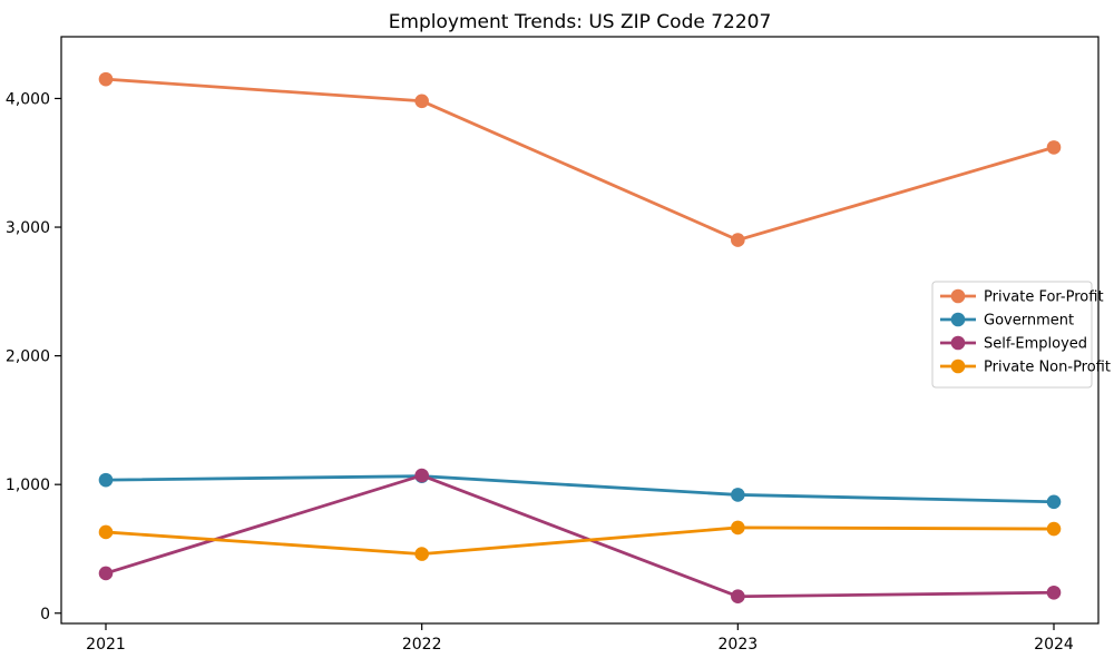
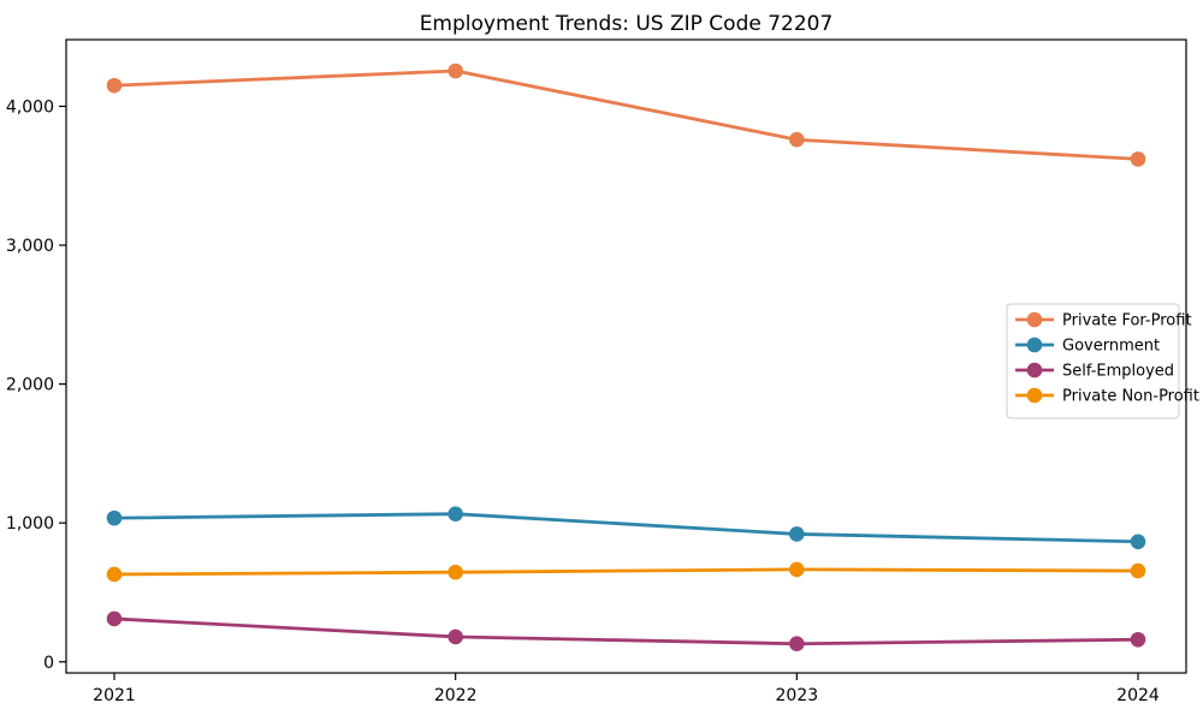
Private For-Profit/2022: 3980 -> 4260
Self-Employed/2022: 1070 -> 180
Private Non-Profit/2022: 460 -> 640
Private For-Profit/2023: 2900 -> 3760
